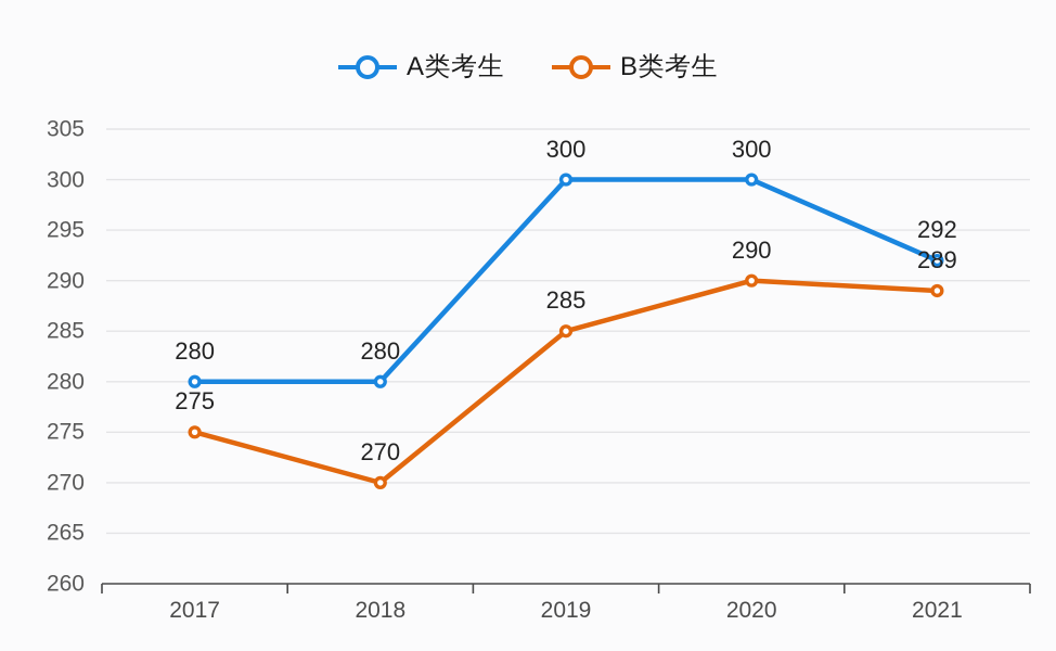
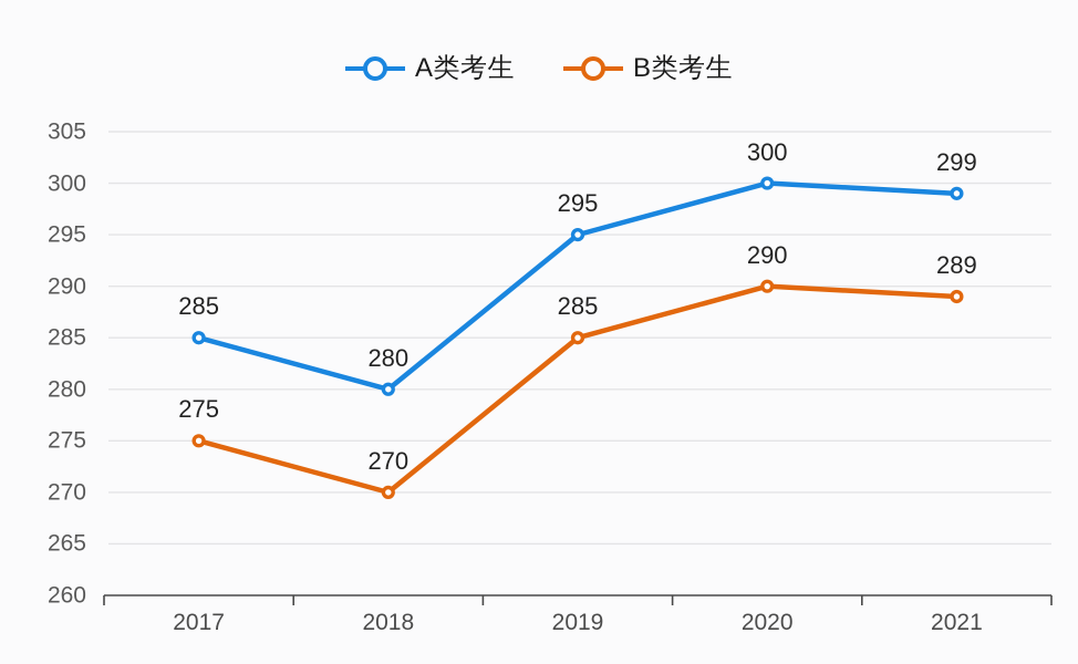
A类考生/2017: 280 -> 285
A类考生/2019: 300 -> 295
A类考生/2021: 292 -> 299
